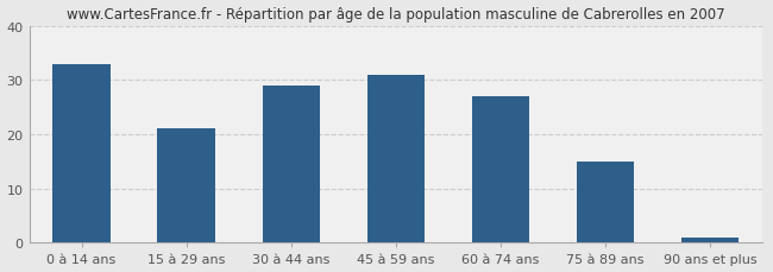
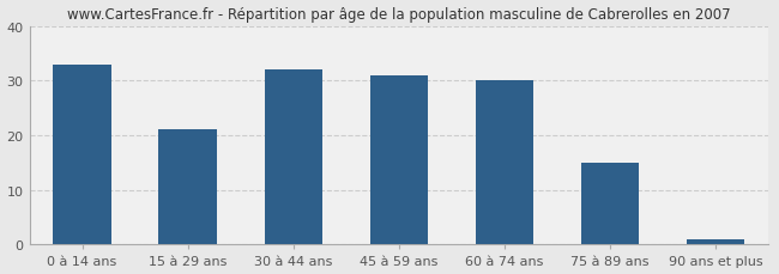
30 à 44 ans: 29 -> 32
60 à 74 ans: 27 -> 30
